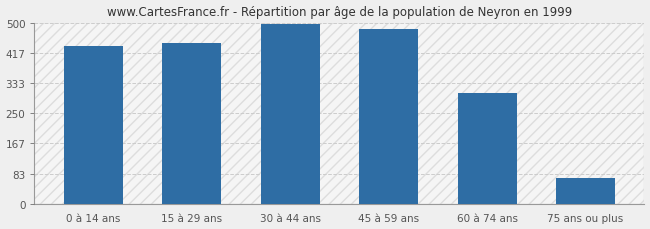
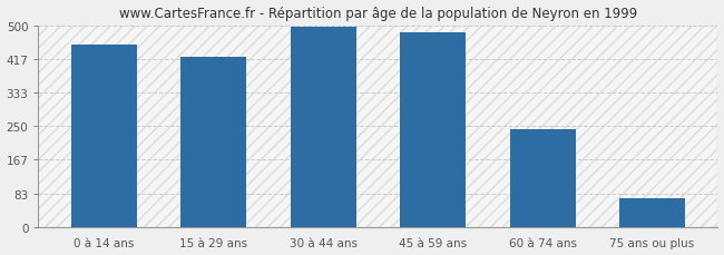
0 à 14 ans: 435 -> 453
15 à 29 ans: 445 -> 423
60 à 74 ans: 305 -> 243
